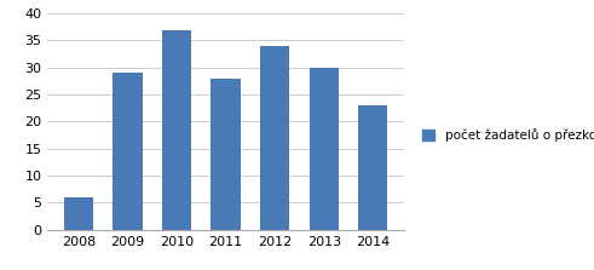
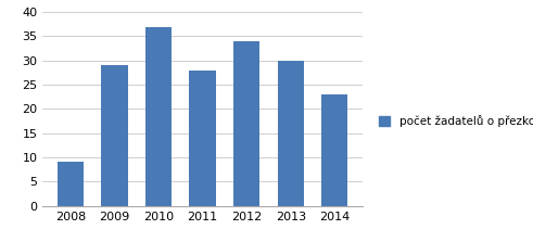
2008: 6 -> 9
